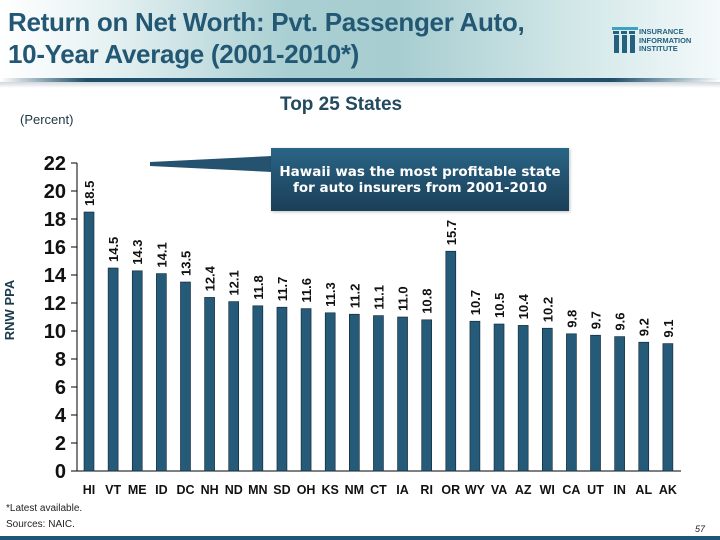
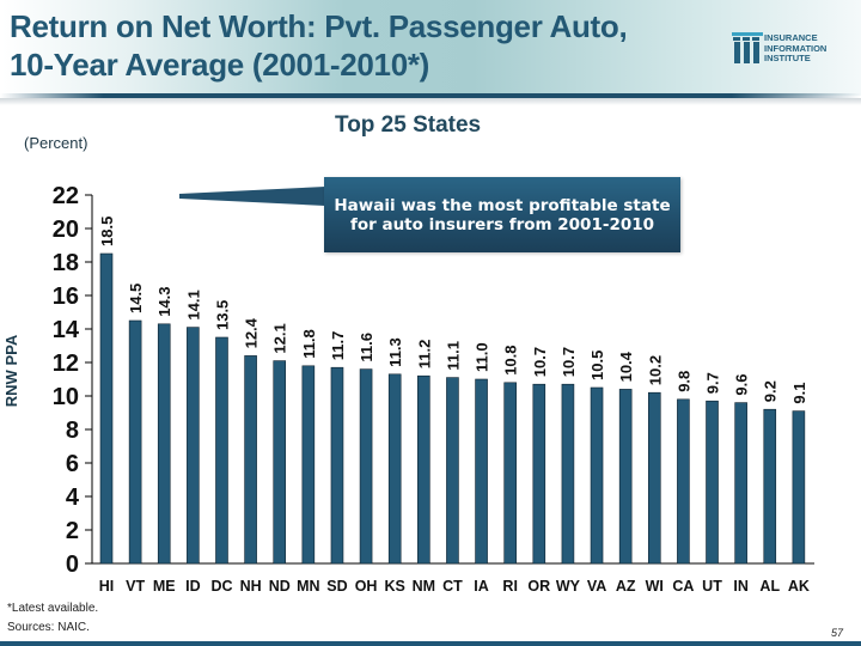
OR: 15.7 -> 10.7
